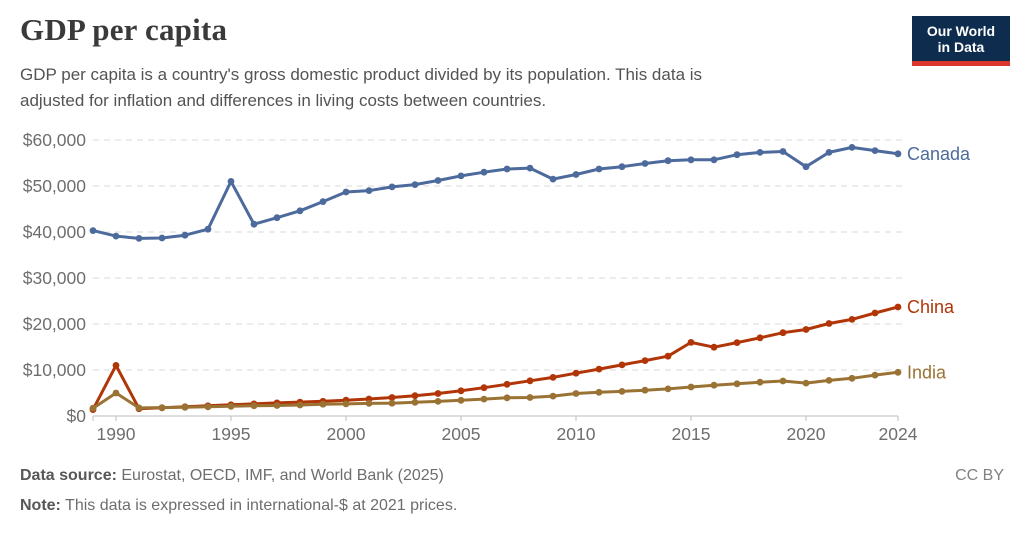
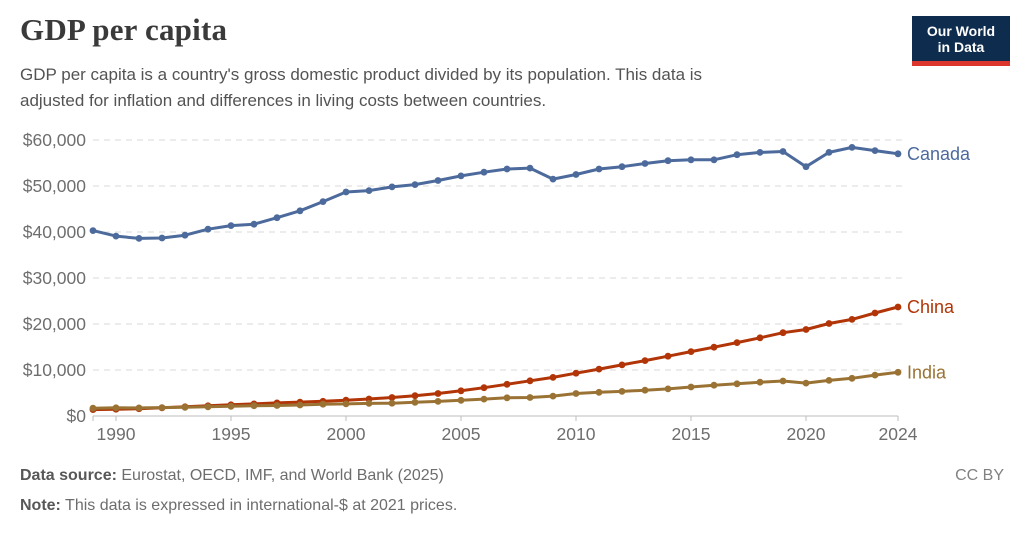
China/1990: $11000 -> $1000
India/1990: $5000 -> $2000
Canada/1995: $51000 -> $41000
China/2015: $16000 -> $14000
